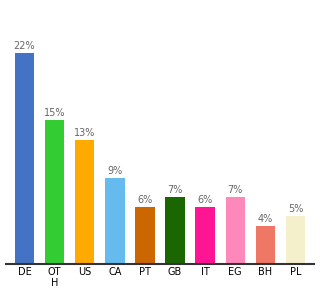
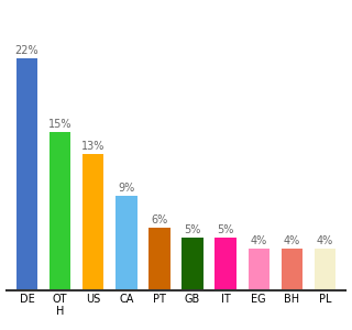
GB: 7% -> 5%
IT: 6% -> 5%
EG: 7% -> 4%
PL: 5% -> 4%
